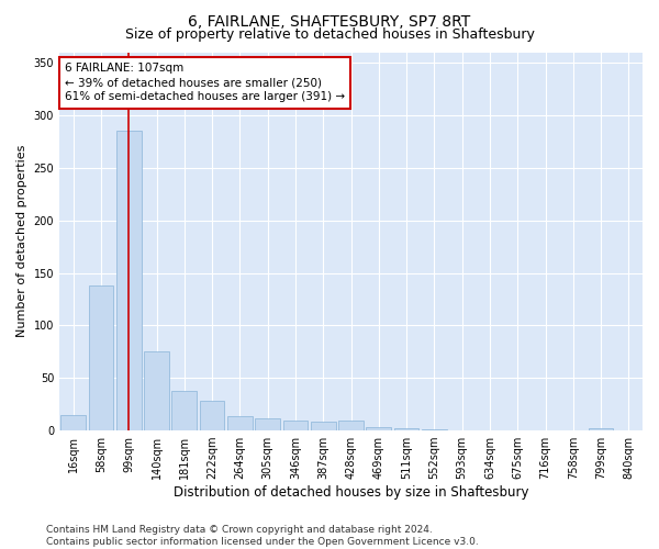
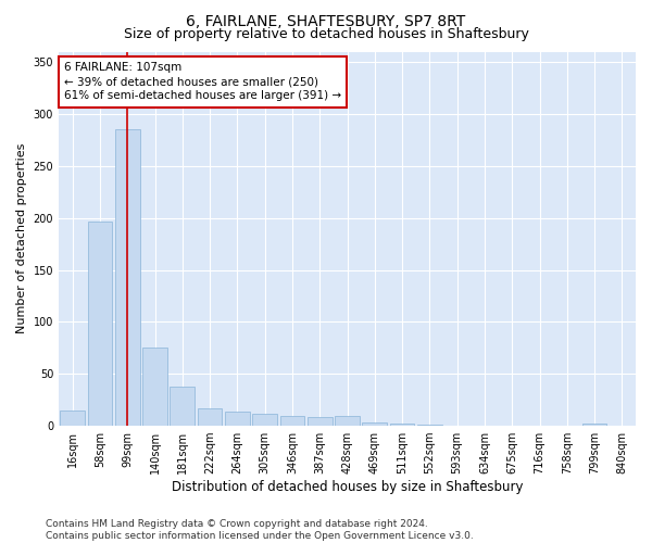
58sqm: 138 -> 197
222sqm: 28 -> 17
